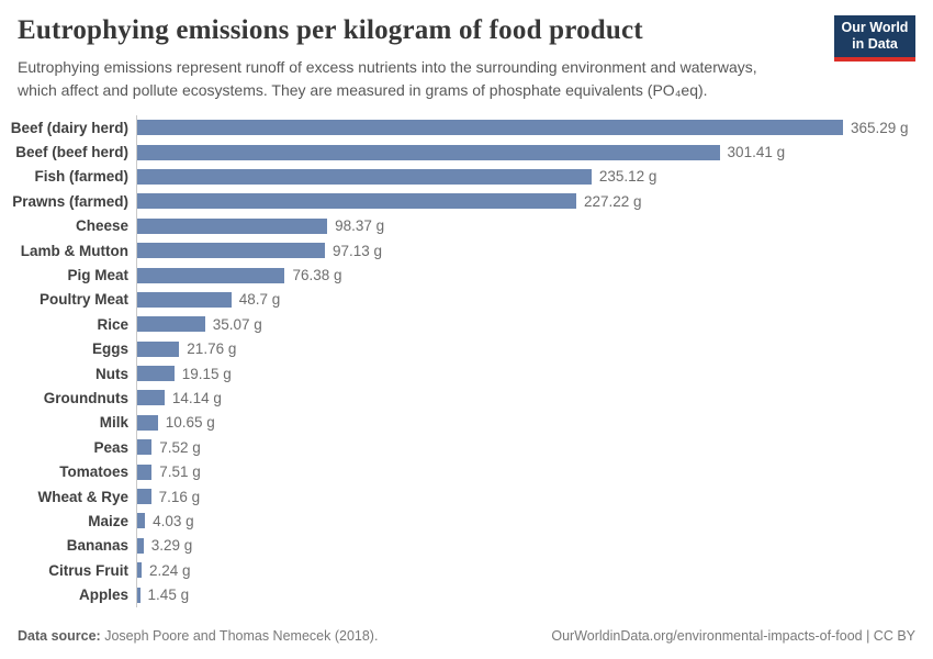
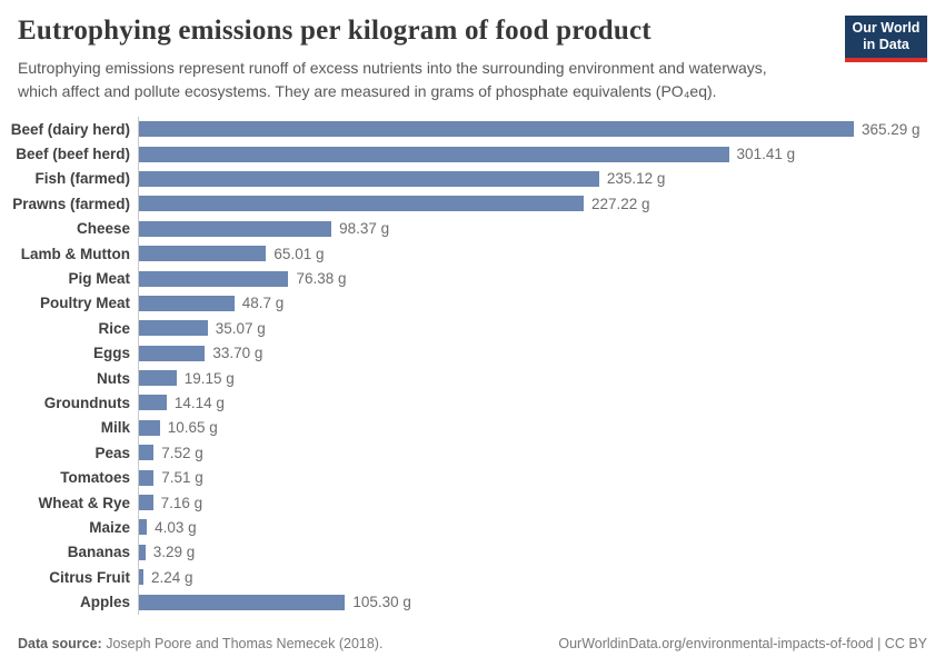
Lamb & Mutton: 97.13 -> 65.01
Eggs: 21.76 -> 33.70
Apples: 1.45 -> 105.30
